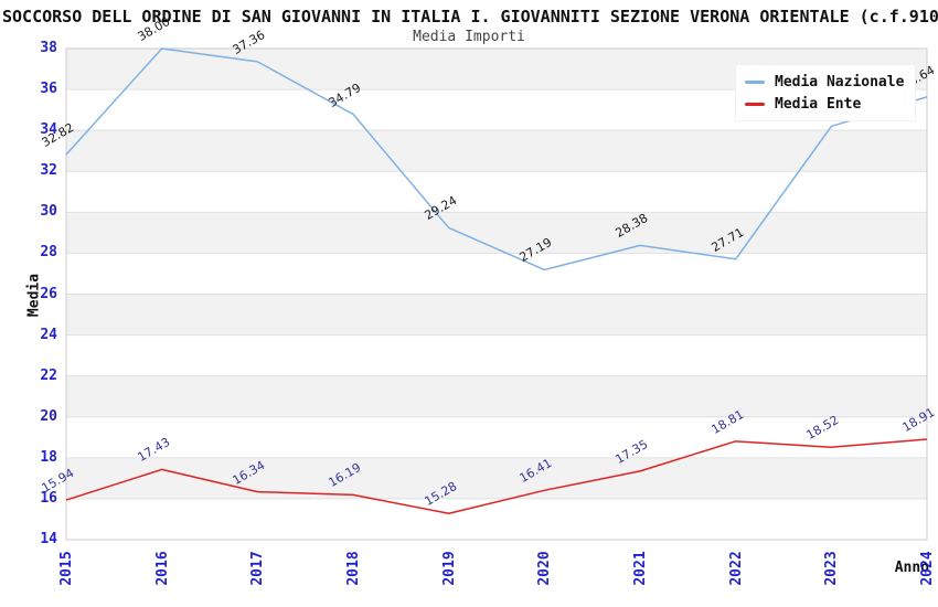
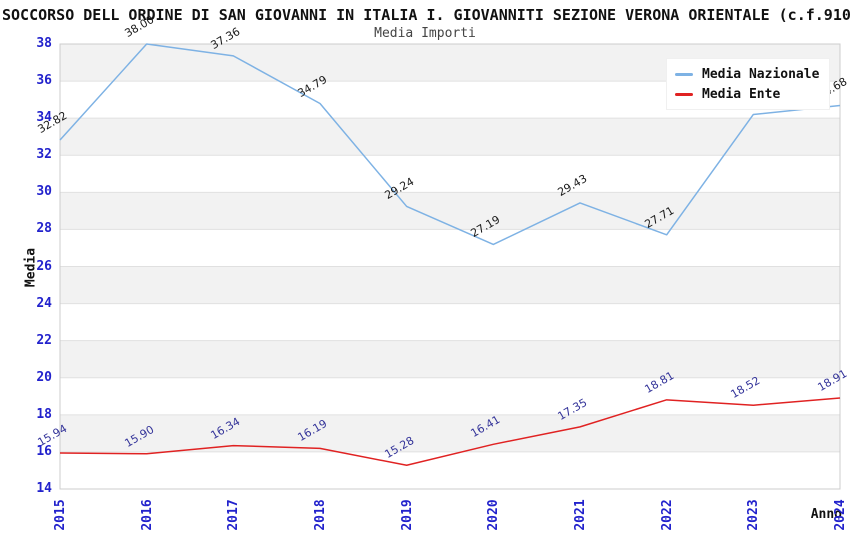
Media Ente/2016: 17.43 -> 15.90
Media Nazionale/2021: 28.38 -> 29.43
Media Nazionale/2024: 35.64 -> 34.68
